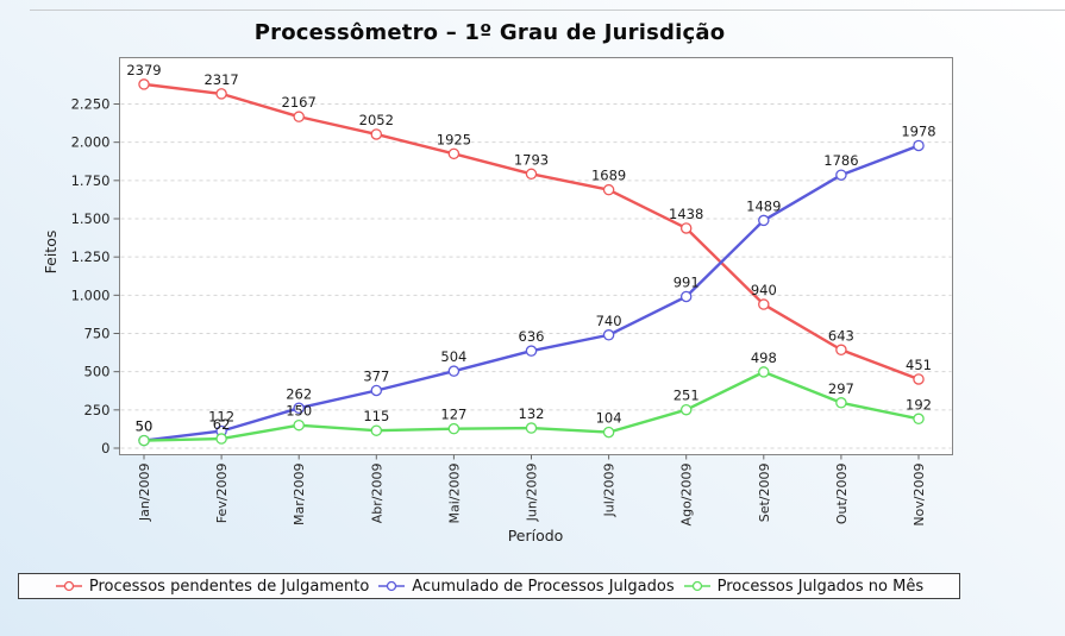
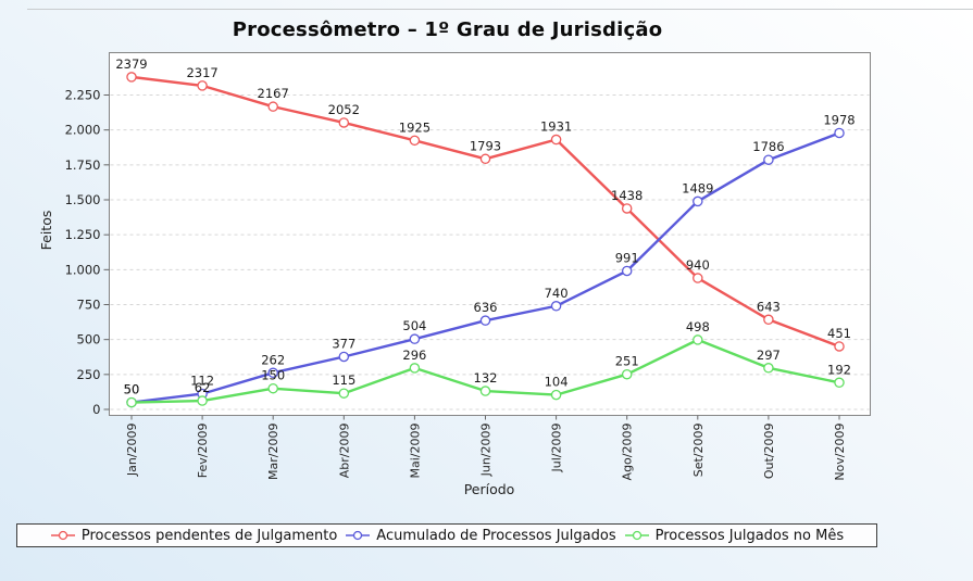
Processos Julgados no Mês/Mai/2009: 127 -> 296
Processos pendentes de Julgamento/Jul/2009: 1689 -> 1931
